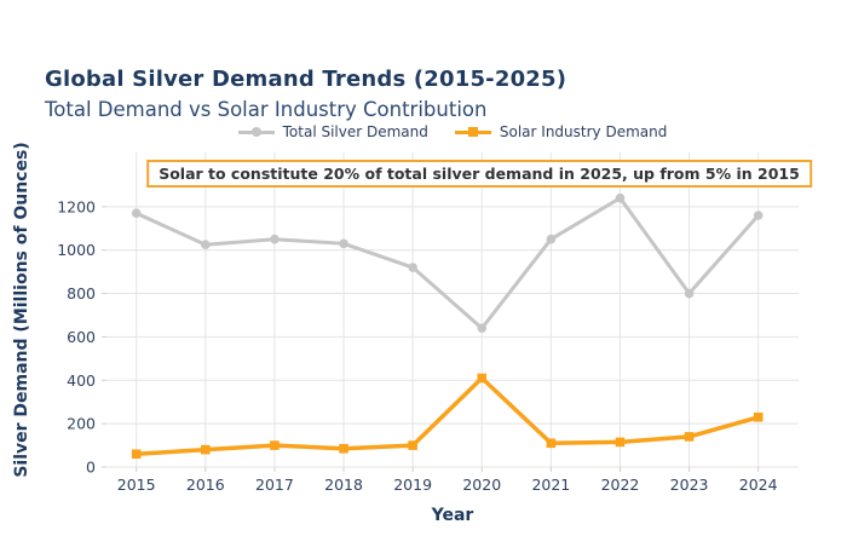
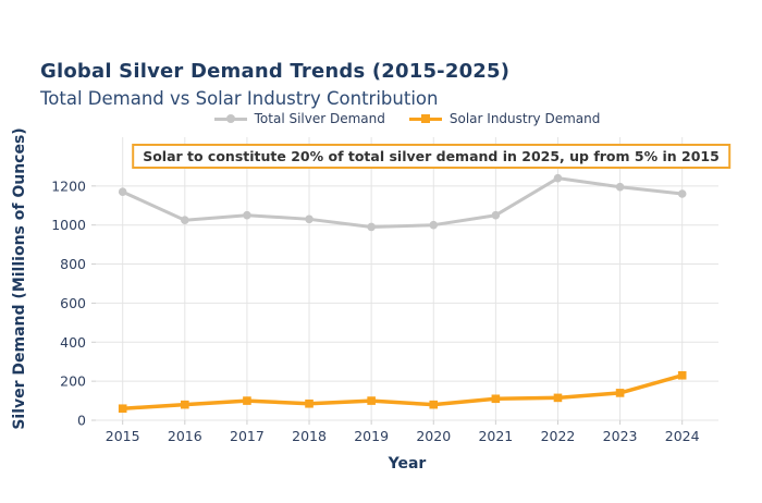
Total Silver Demand/2019: 920 -> 990
Total Silver Demand/2020: 640 -> 1000
Solar Industry Demand/2020: 410 -> 80
Total Silver Demand/2023: 800 -> 1200
